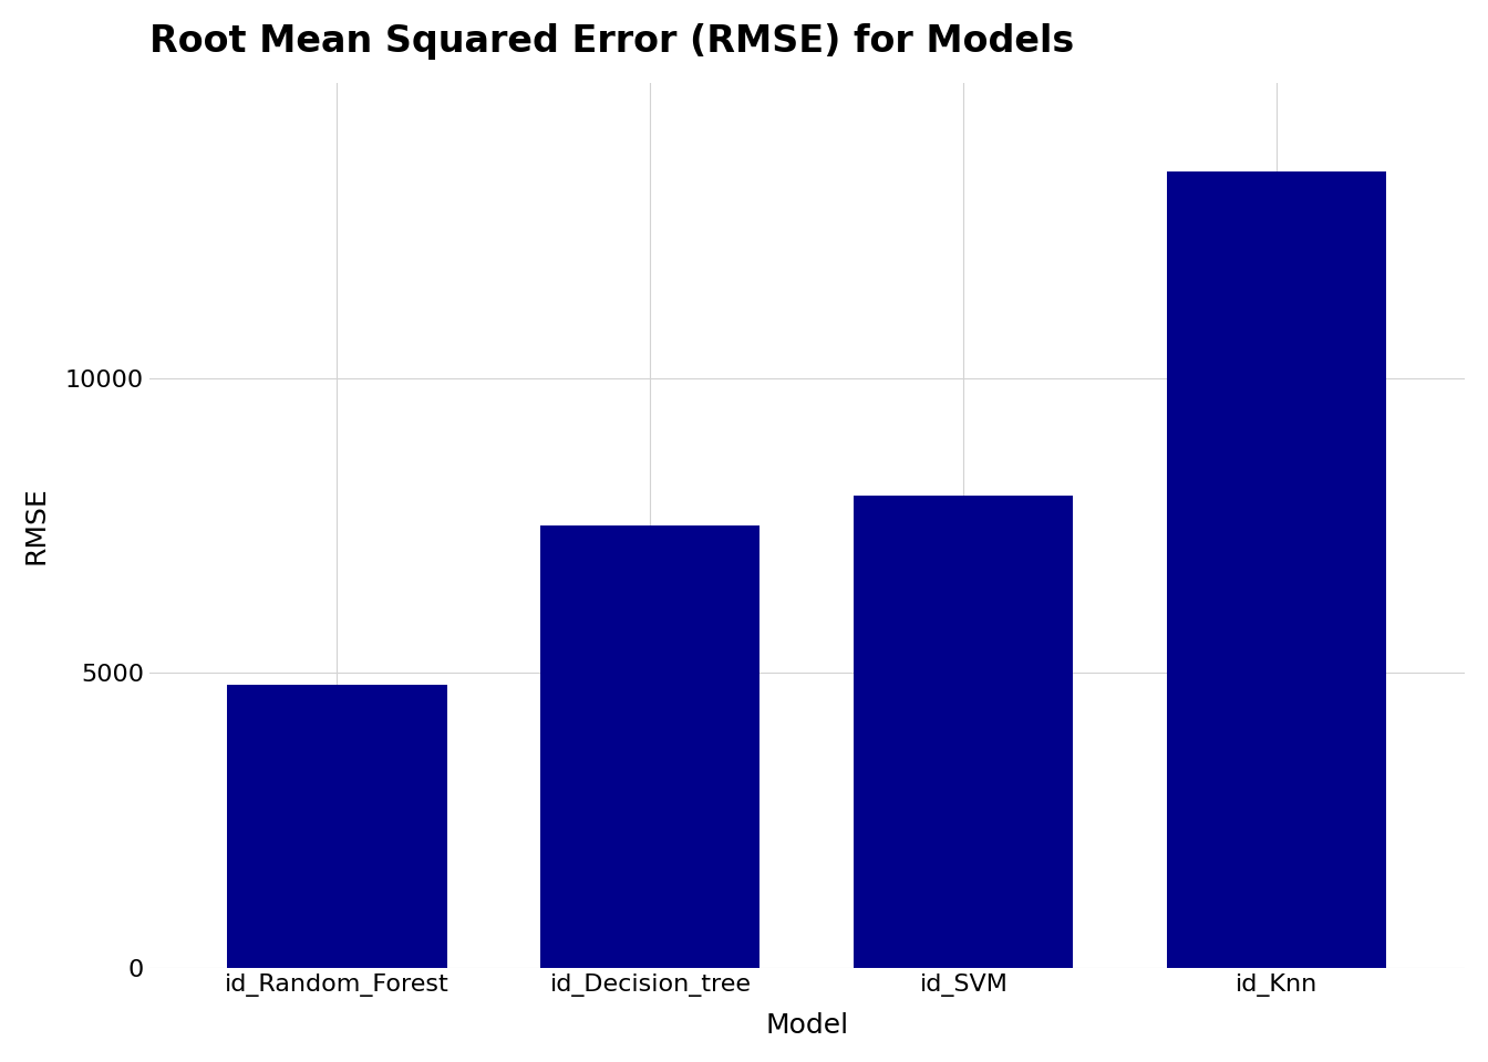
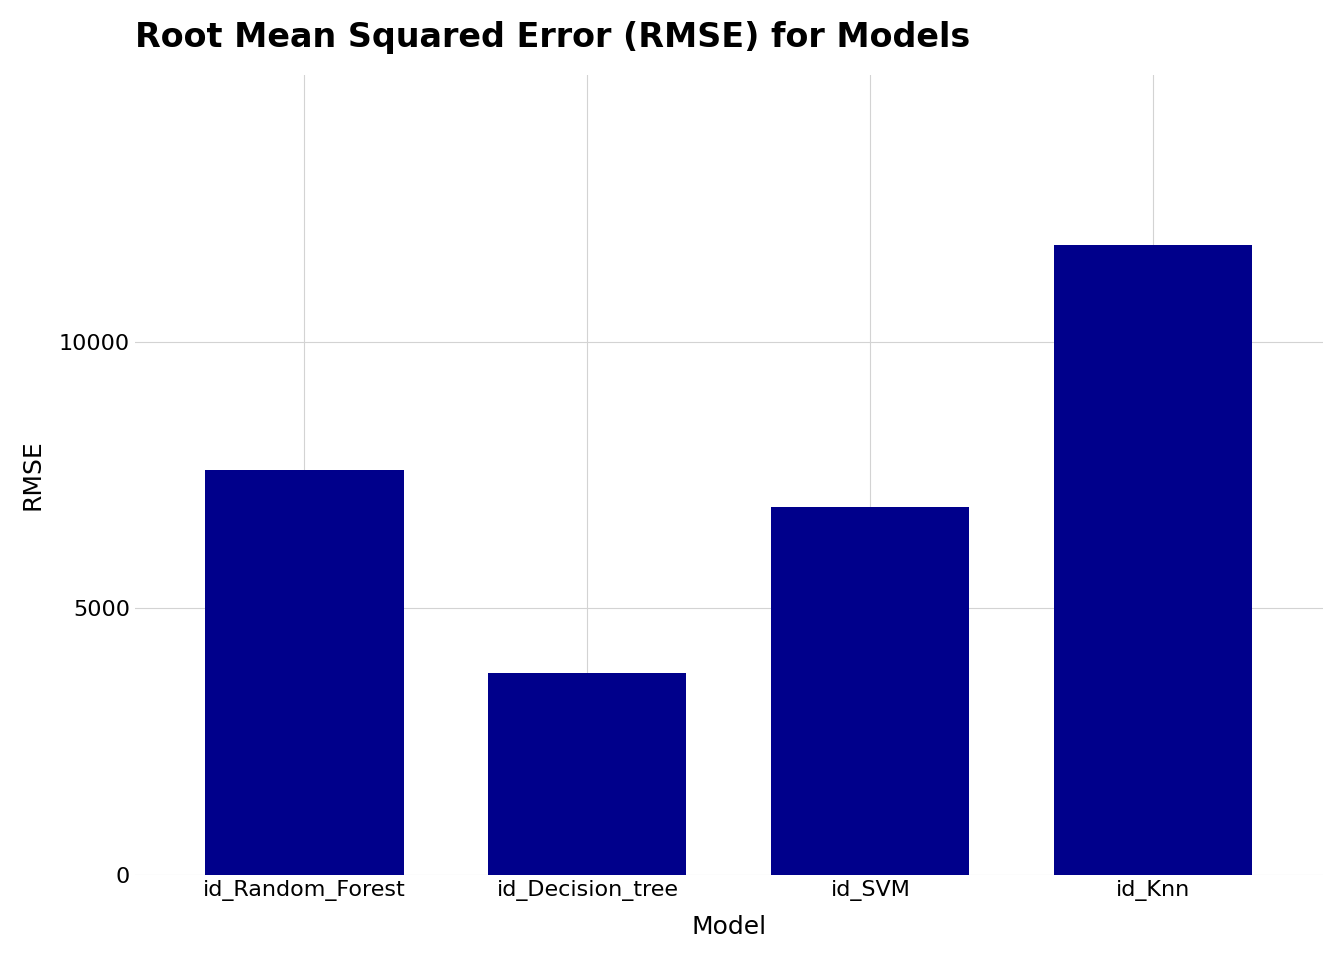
id_Random_Forest: 4800 -> 7600
id_Decision_tree: 7500 -> 3800
id_SVM: 8000 -> 6900
id_Knn: 13500 -> 11800
